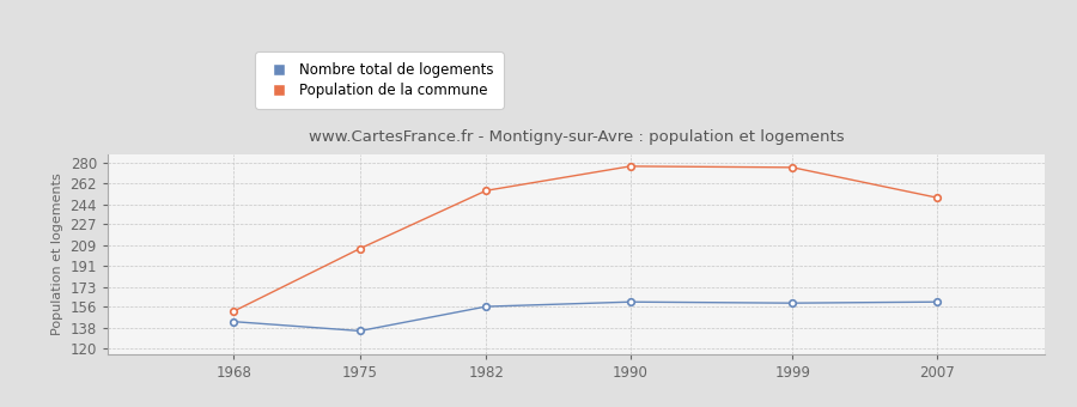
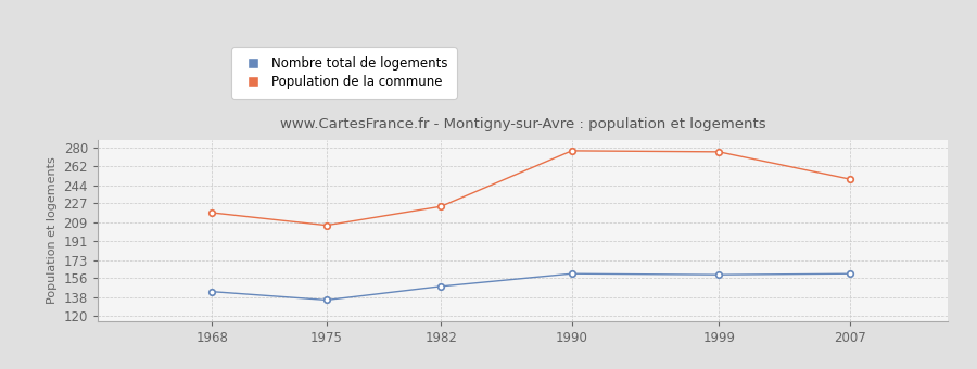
Population de la commune/1968: 152 -> 218
Nombre total de logements/1982: 156 -> 148
Population de la commune/1982: 256 -> 224
